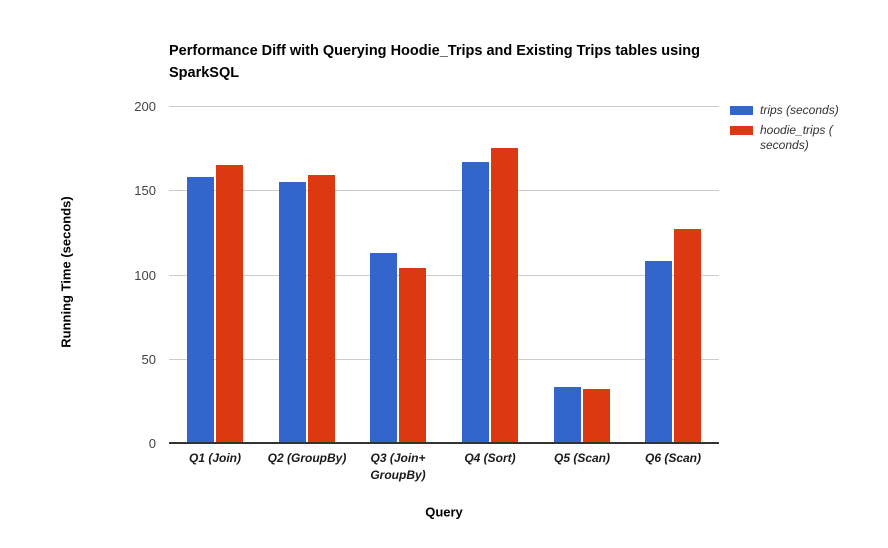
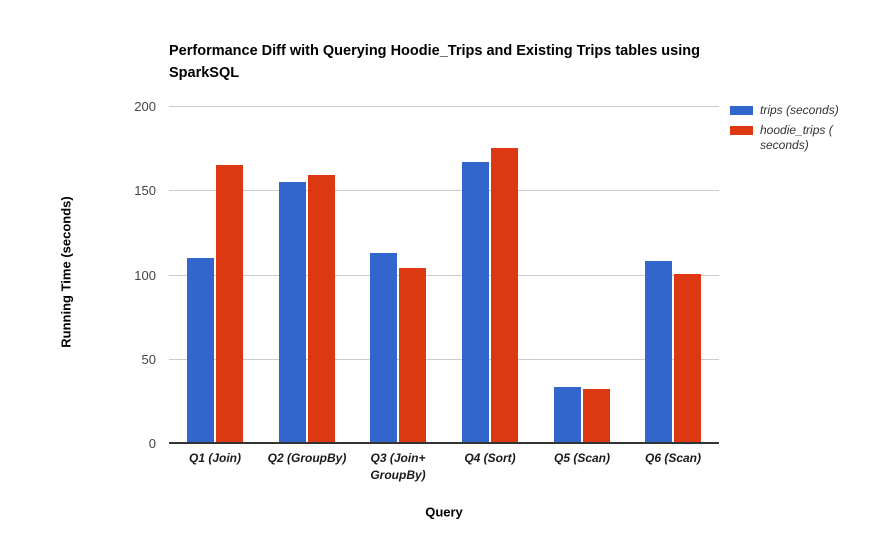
trips (seconds)/Q1 (Join): 158 -> 110
hoodie_trips (seconds)/Q6 (Scan): 127 -> 100
